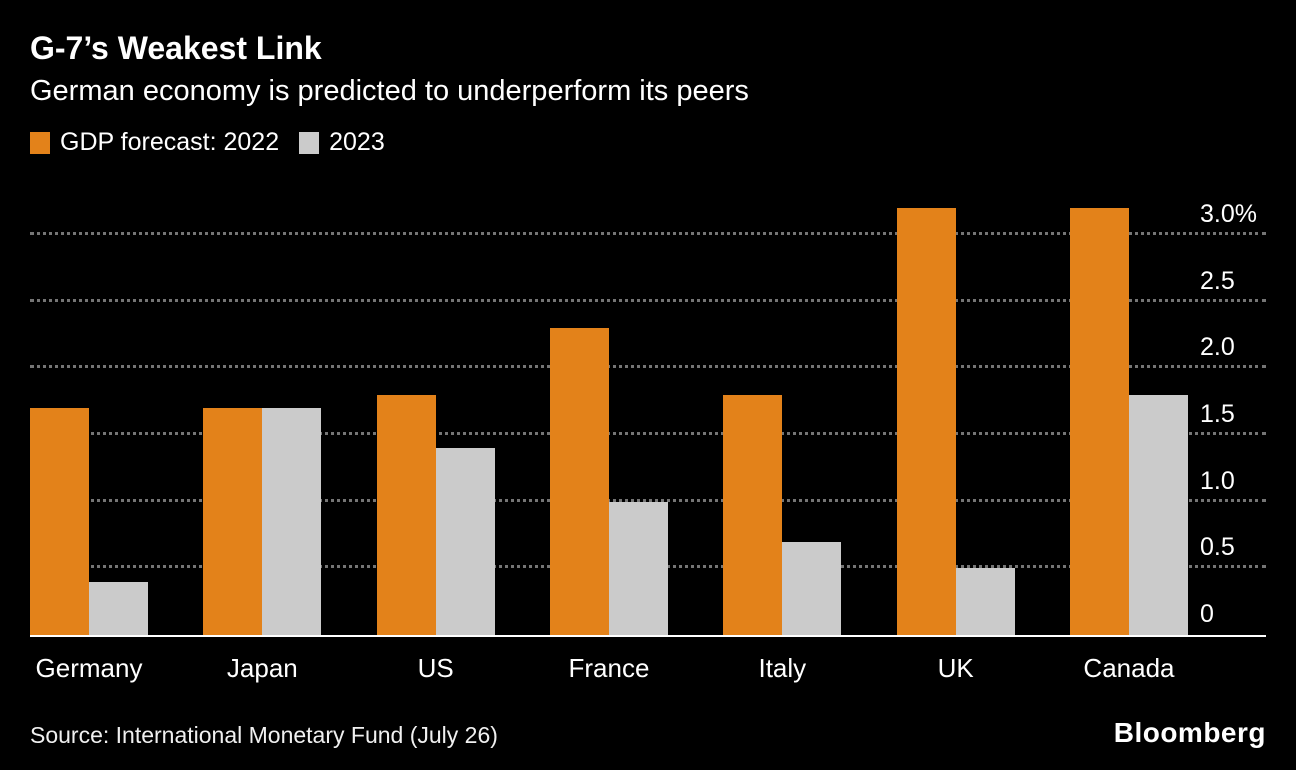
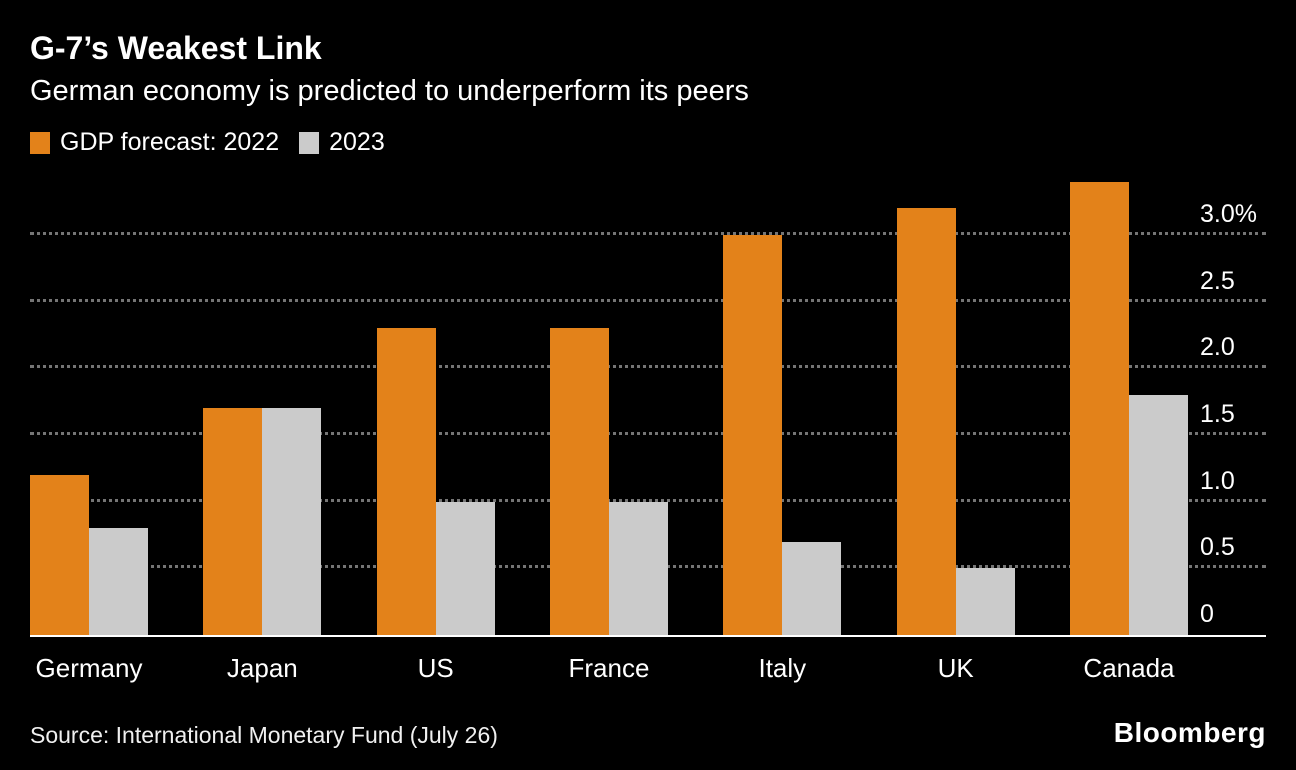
GDP forecast: 2022/Germany: 1.7% -> 1.2%
2023/Germany: 0.4% -> 0.8%
GDP forecast: 2022/US: 1.8% -> 2.3%
2023/US: 1.4% -> 1.0%
GDP forecast: 2022/Italy: 1.8% -> 3.0%
GDP forecast: 2022/Canada: 3.2% -> 3.4%
